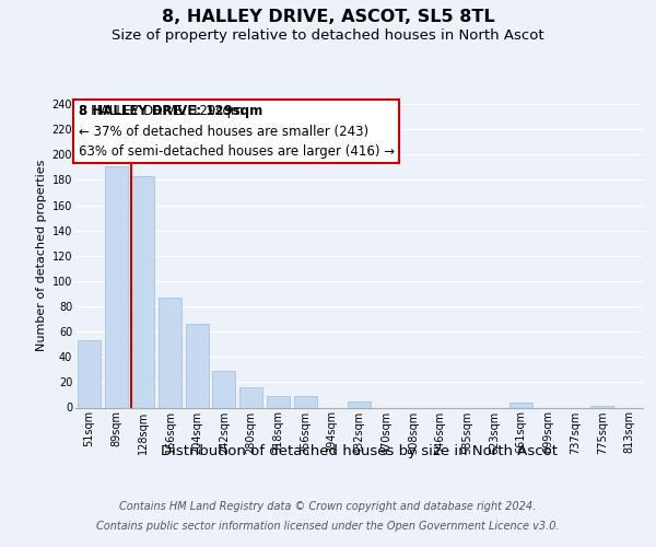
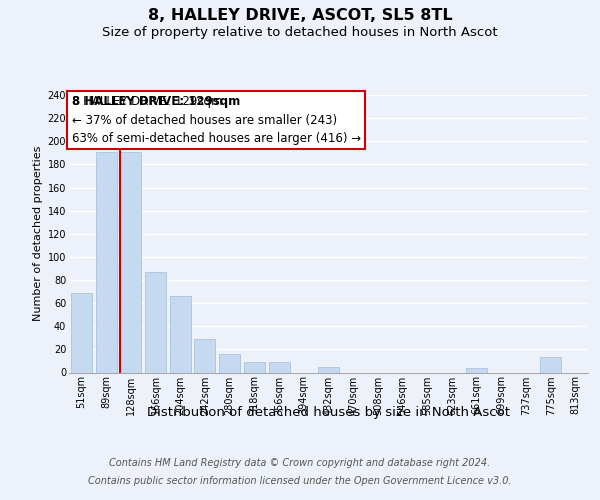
51sqm: 53 -> 69
128sqm: 183 -> 191
775sqm: 1 -> 13
